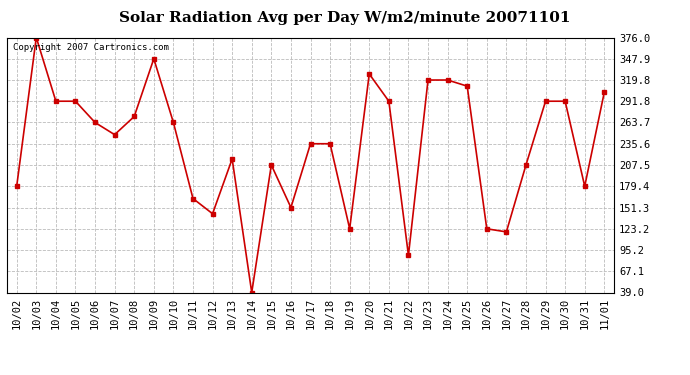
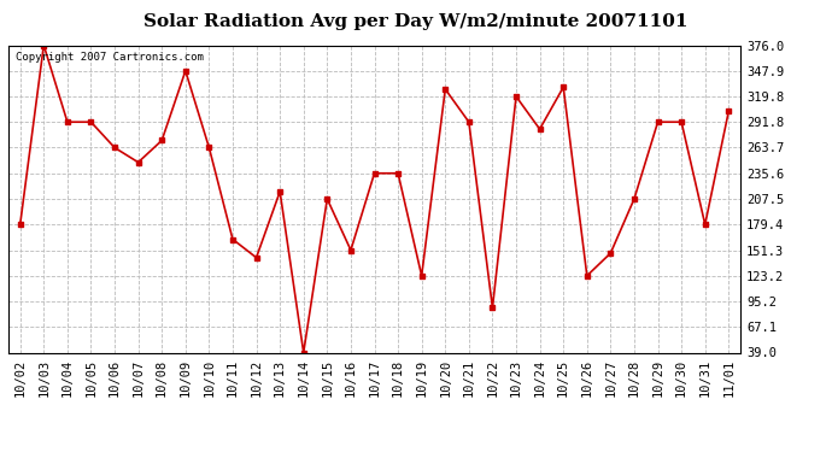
10/24: 320 -> 284
10/25: 312 -> 330
10/27: 119 -> 148
